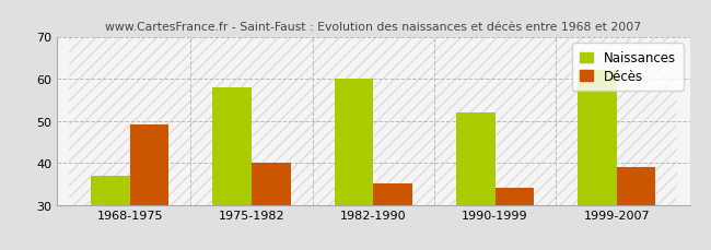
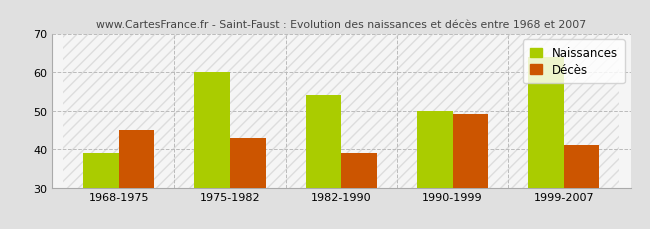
Naissances/1968-1975: 37 -> 39
Décès/1968-1975: 49 -> 45
Naissances/1975-1982: 58 -> 60
Décès/1975-1982: 40 -> 43
Naissances/1982-1990: 60 -> 54
Décès/1982-1990: 35 -> 39
Naissances/1990-1999: 52 -> 50
Décès/1990-1999: 34 -> 49
Naissances/1999-2007: 62 -> 64
Décès/1999-2007: 39 -> 41
